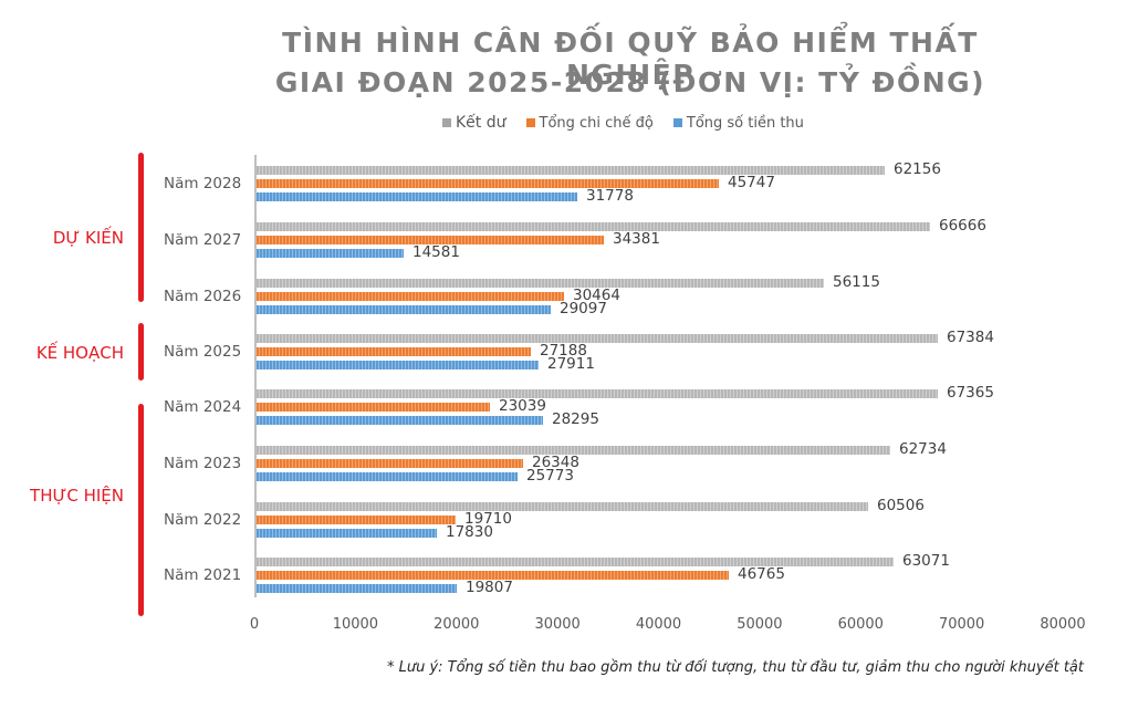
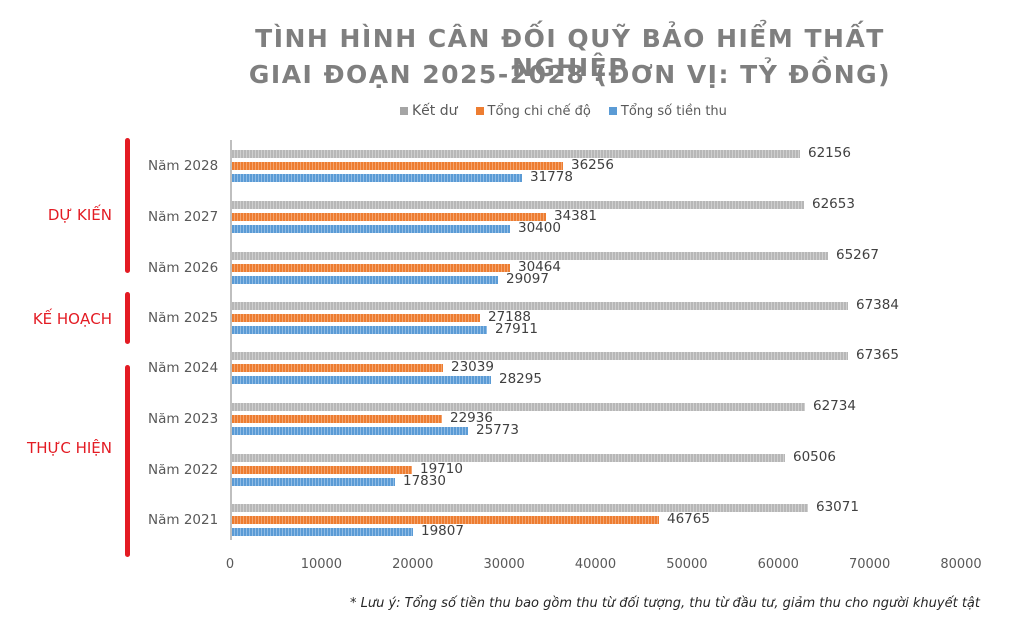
Tổng chi chế độ/Năm 2028: 45747 -> 36256
Kết dư/Năm 2027: 66666 -> 62653
Tổng số tiền thu/Năm 2027: 14581 -> 30400
Kết dư/Năm 2026: 56115 -> 65267
Tổng chi chế độ/Năm 2023: 26348 -> 22936
